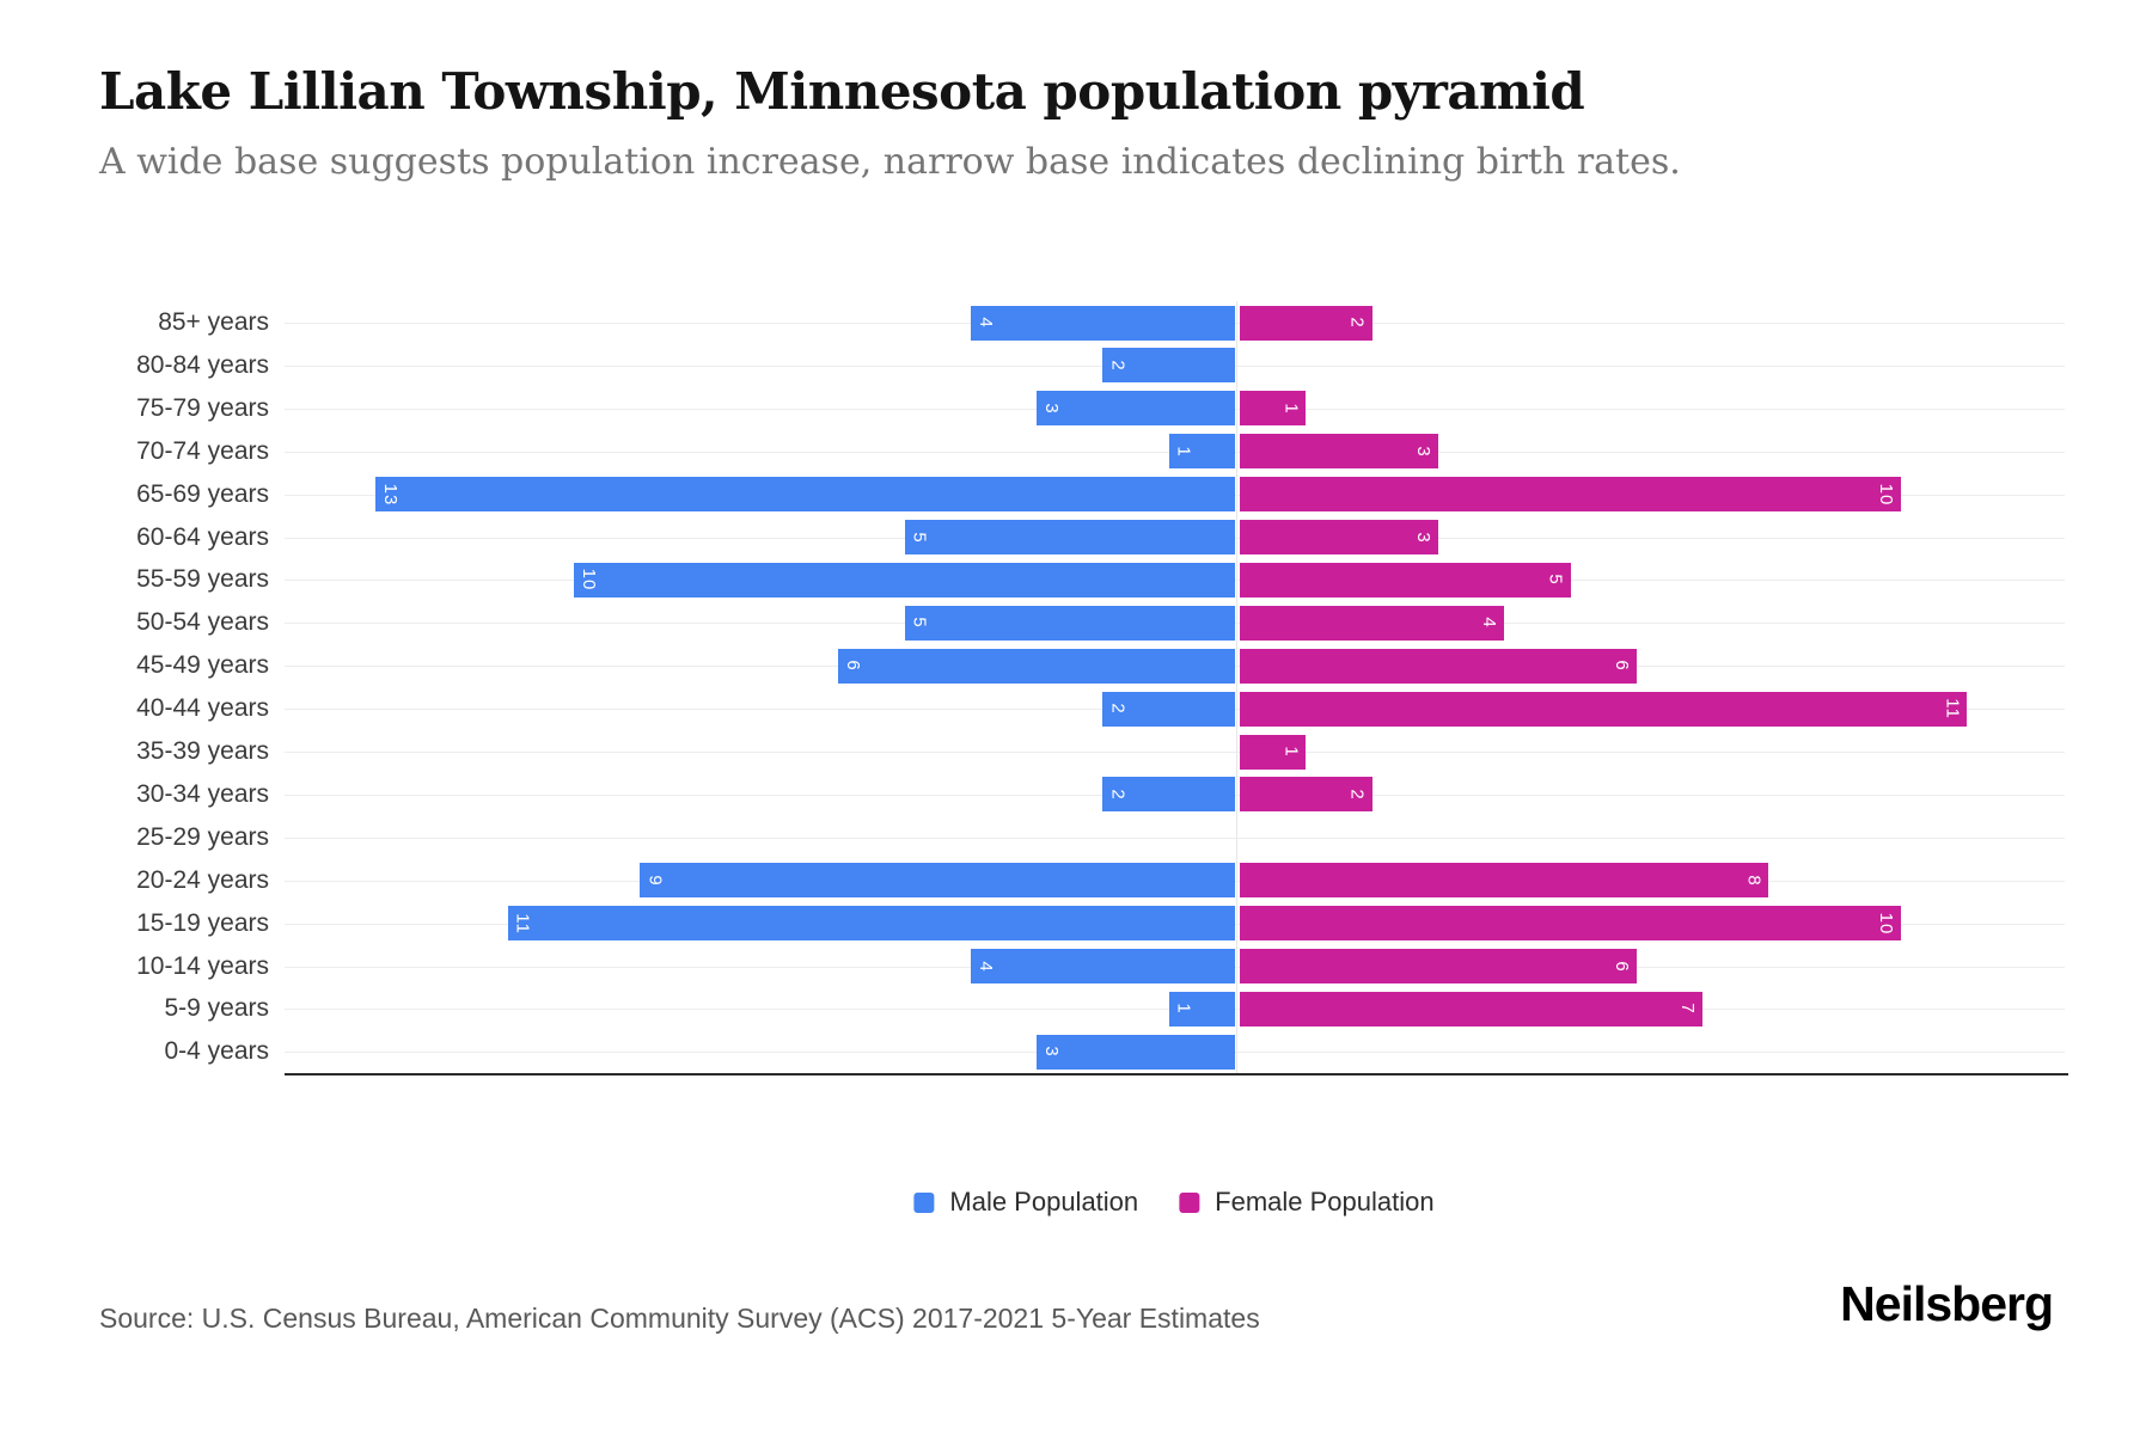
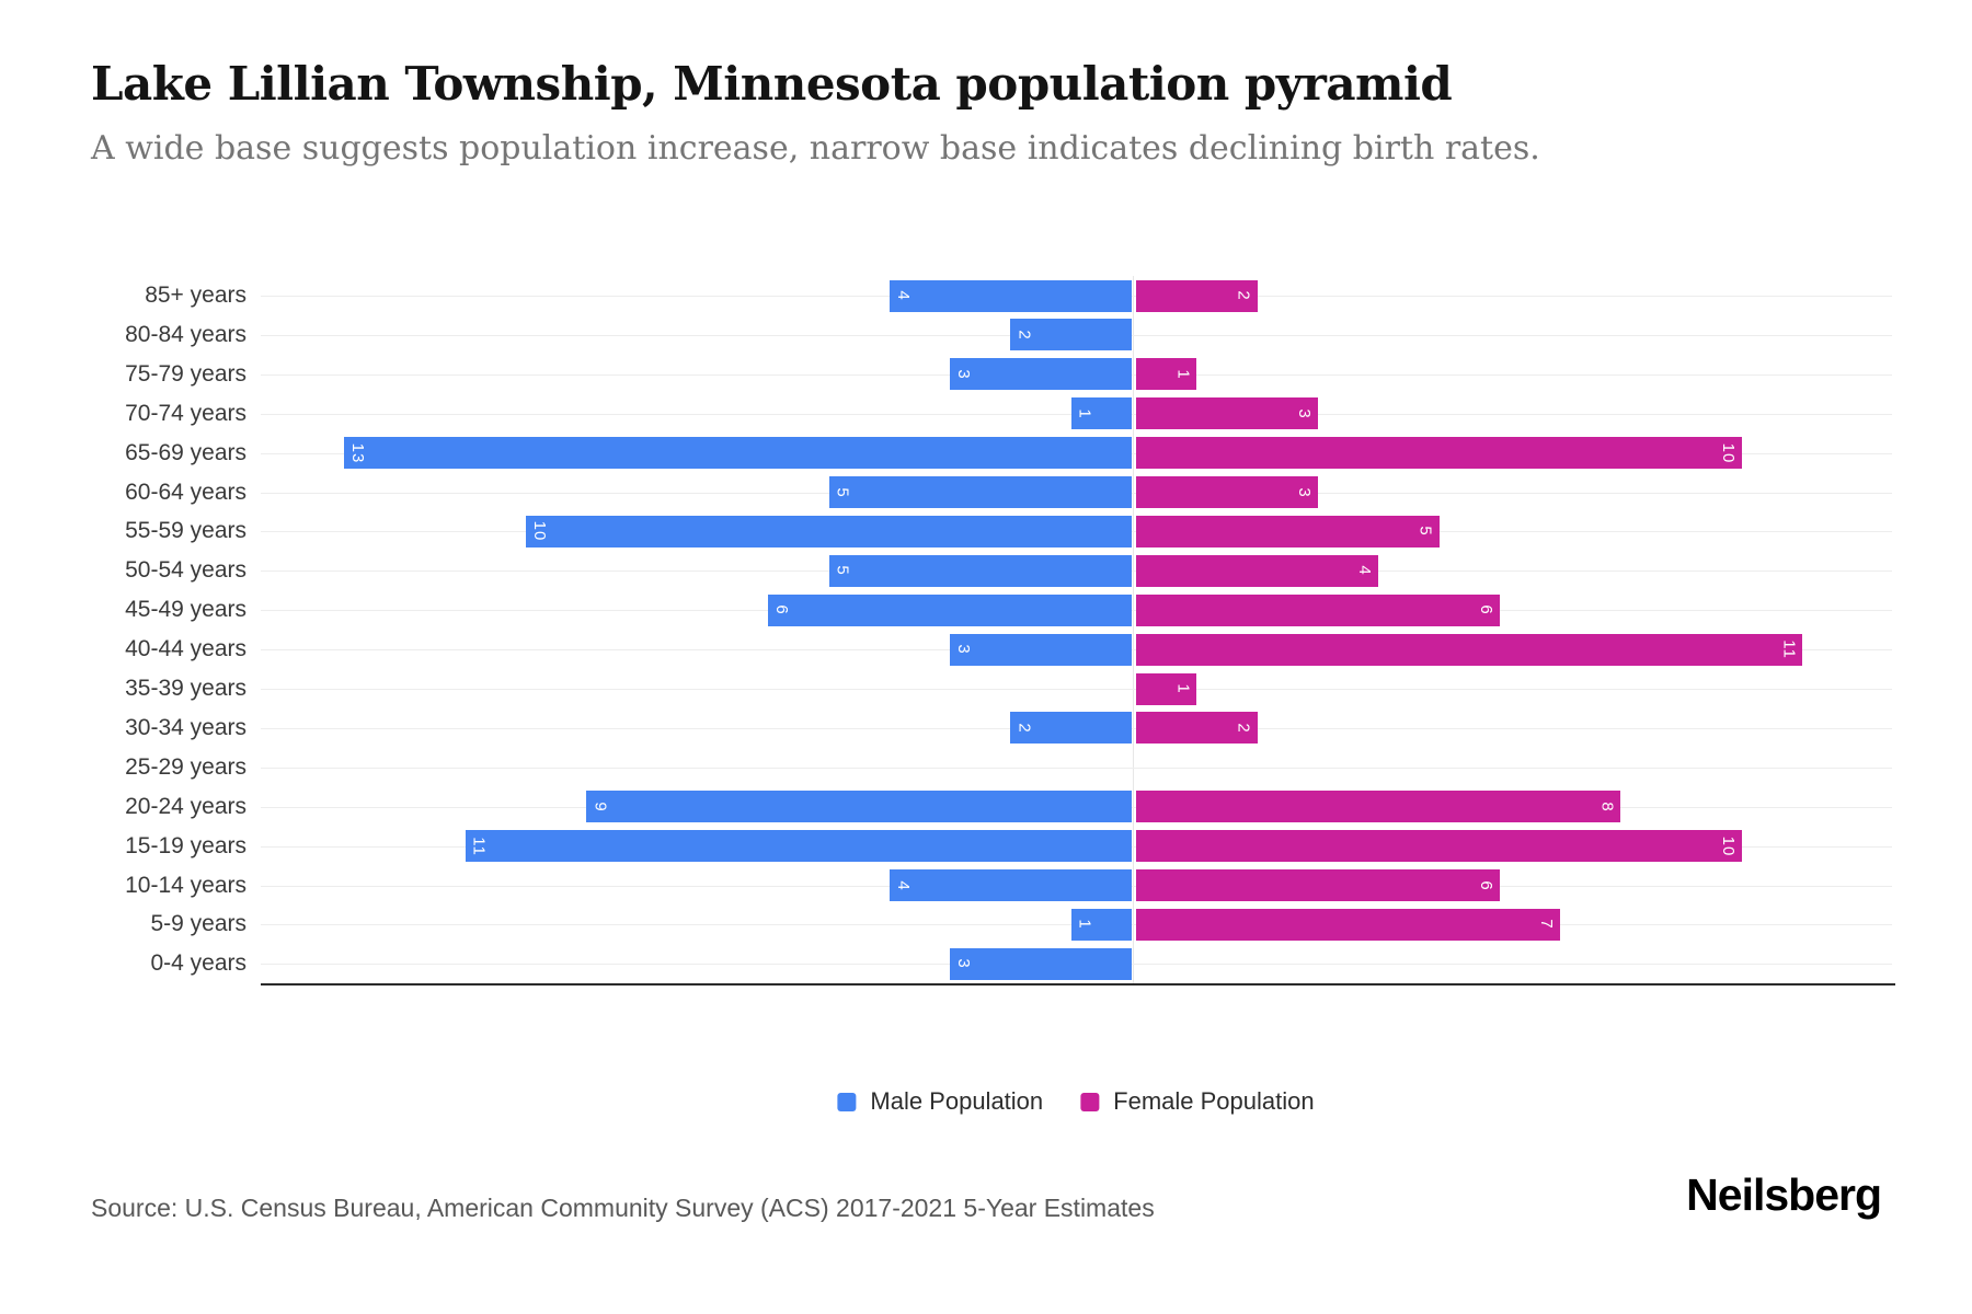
Male Population/40-44 years: 2 -> 3
